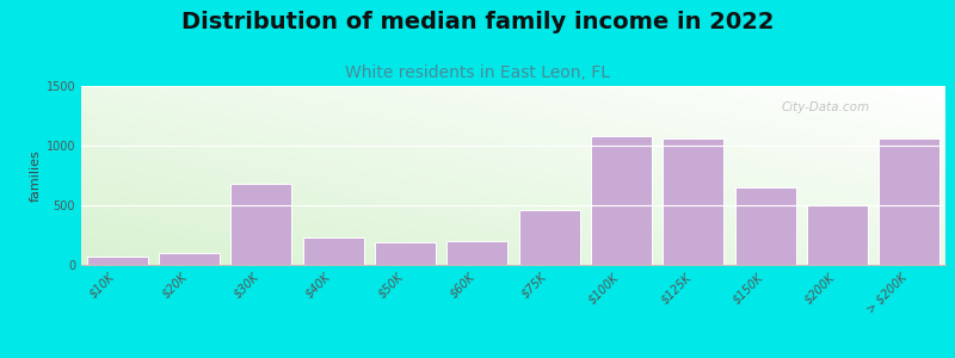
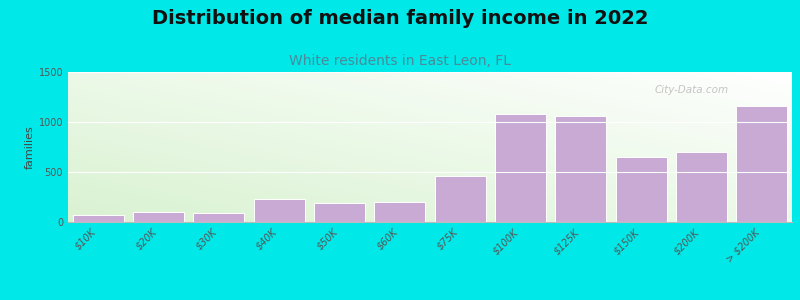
$30K: 680 -> 100
$200K: 500 -> 700
> $200K: 1060 -> 1160
